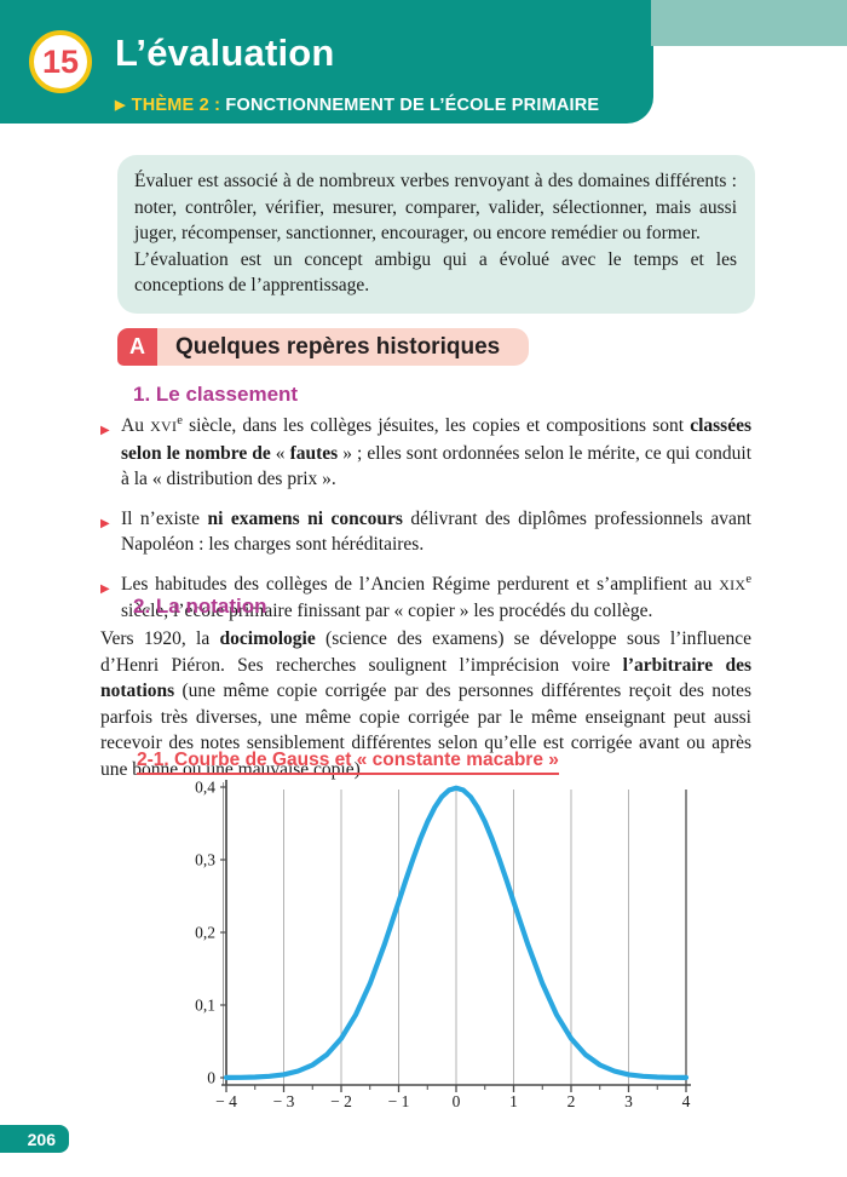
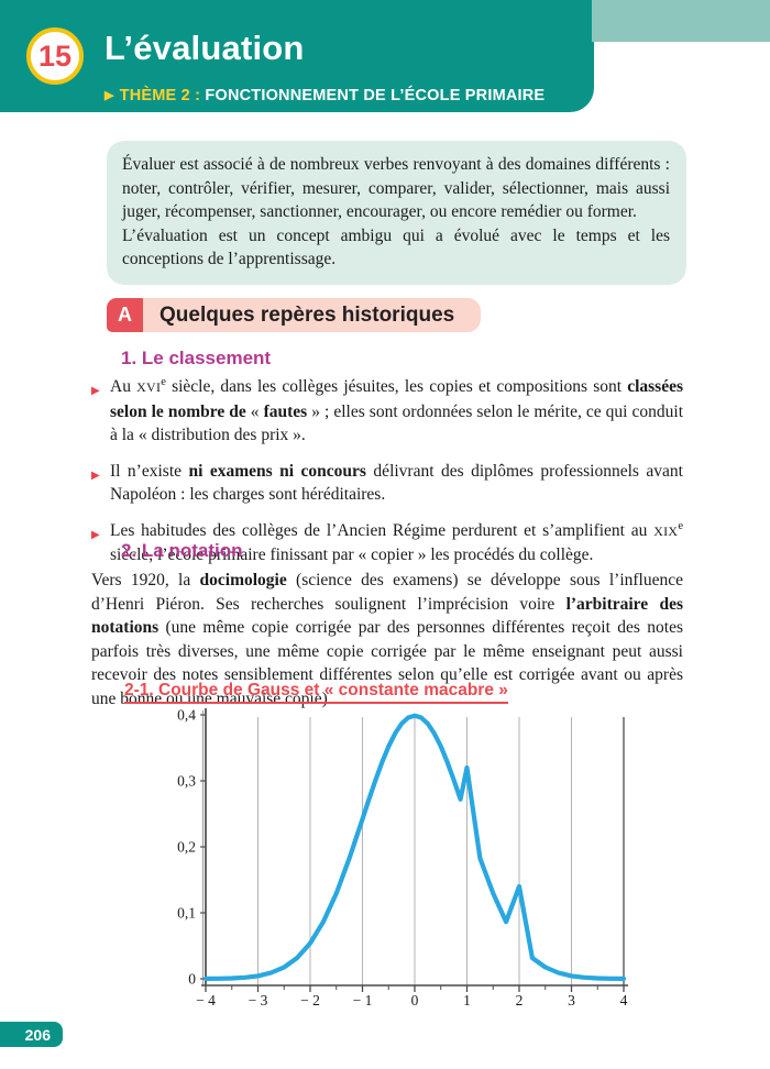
1: 0,24 -> 0,32
2: 0,05 -> 0,14
